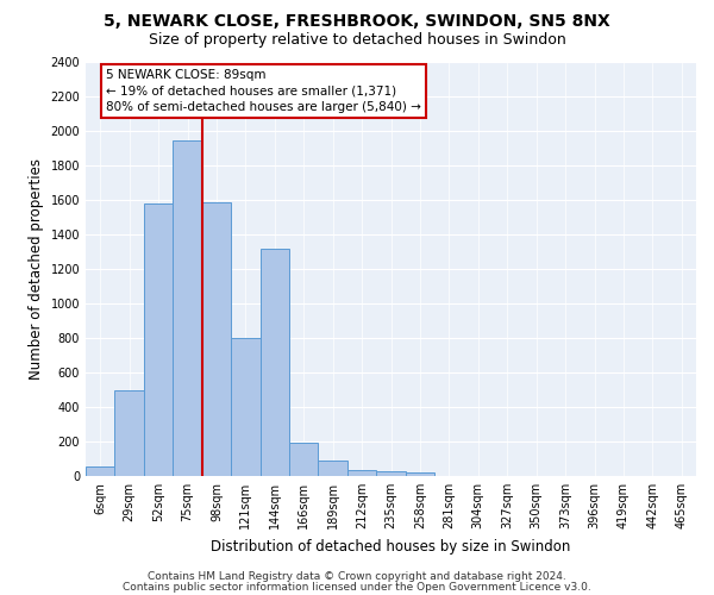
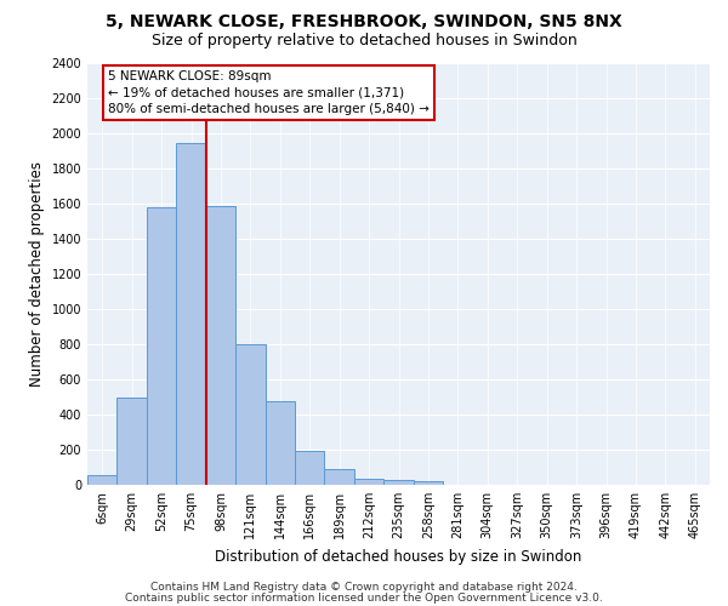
144sqm: 1320 -> 480
